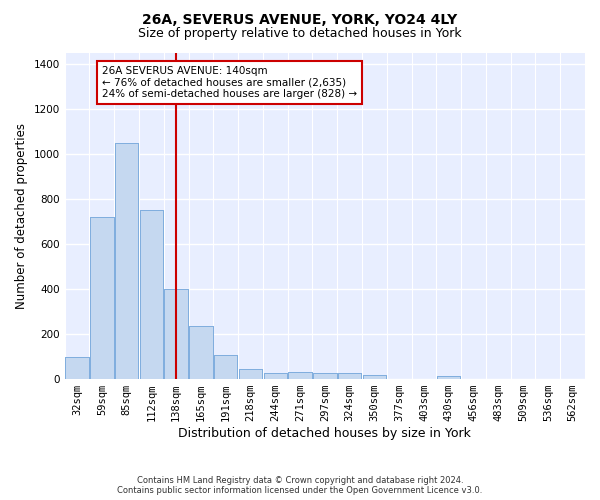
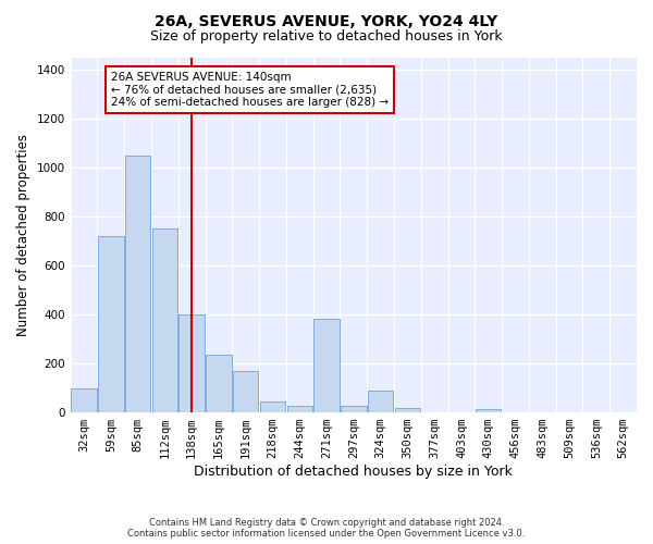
191sqm: 105 -> 170
271sqm: 30 -> 380
324sqm: 25 -> 90
